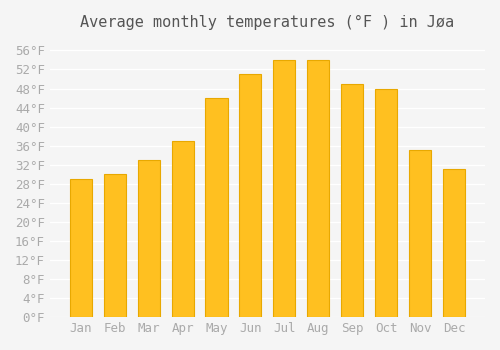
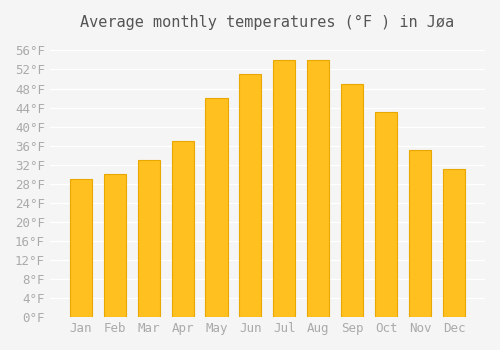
Oct: 48°F -> 43°F
